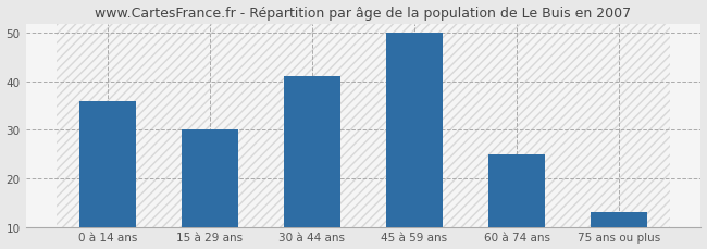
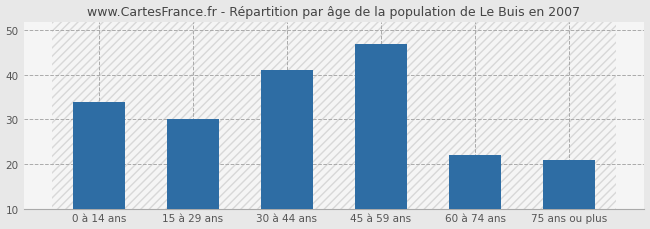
0 à 14 ans: 36 -> 34
45 à 59 ans: 50 -> 47
60 à 74 ans: 25 -> 22
75 ans ou plus: 13 -> 21
